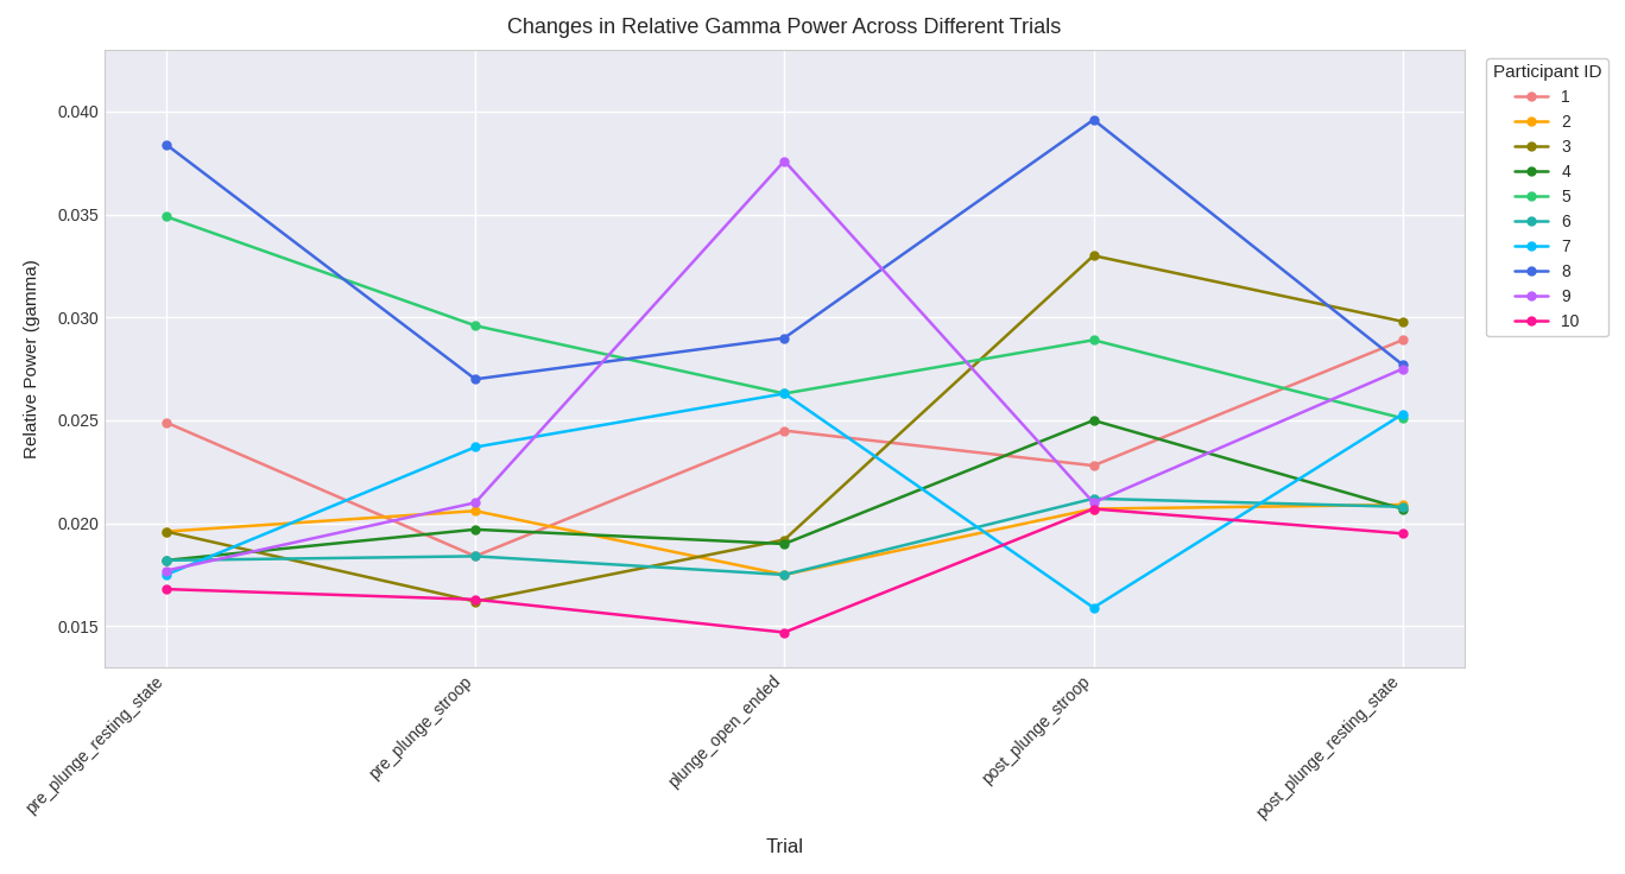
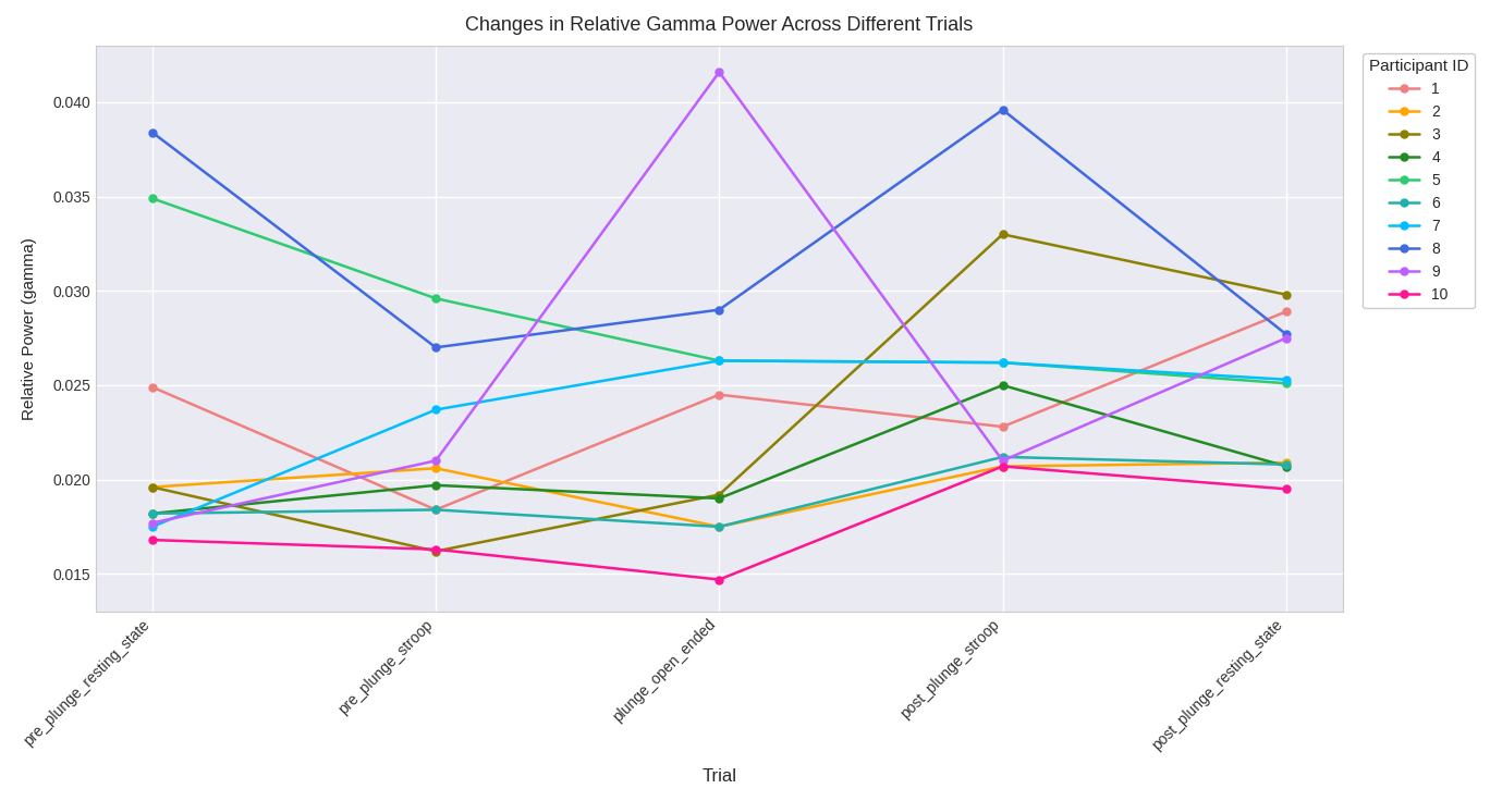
9/plunge_open_ended: 0.0376 -> 0.0416
5/post_plunge_stroop: 0.0289 -> 0.0262
7/post_plunge_stroop: 0.0159 -> 0.0262
